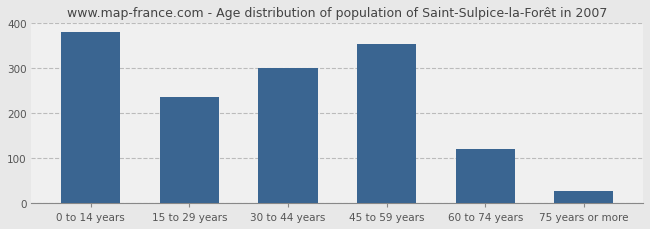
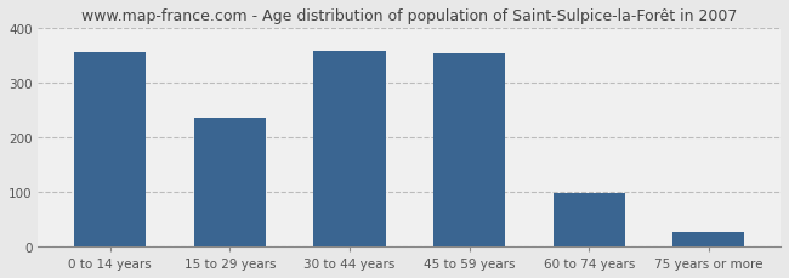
0 to 14 years: 380 -> 355
30 to 44 years: 300 -> 357
60 to 74 years: 120 -> 97
